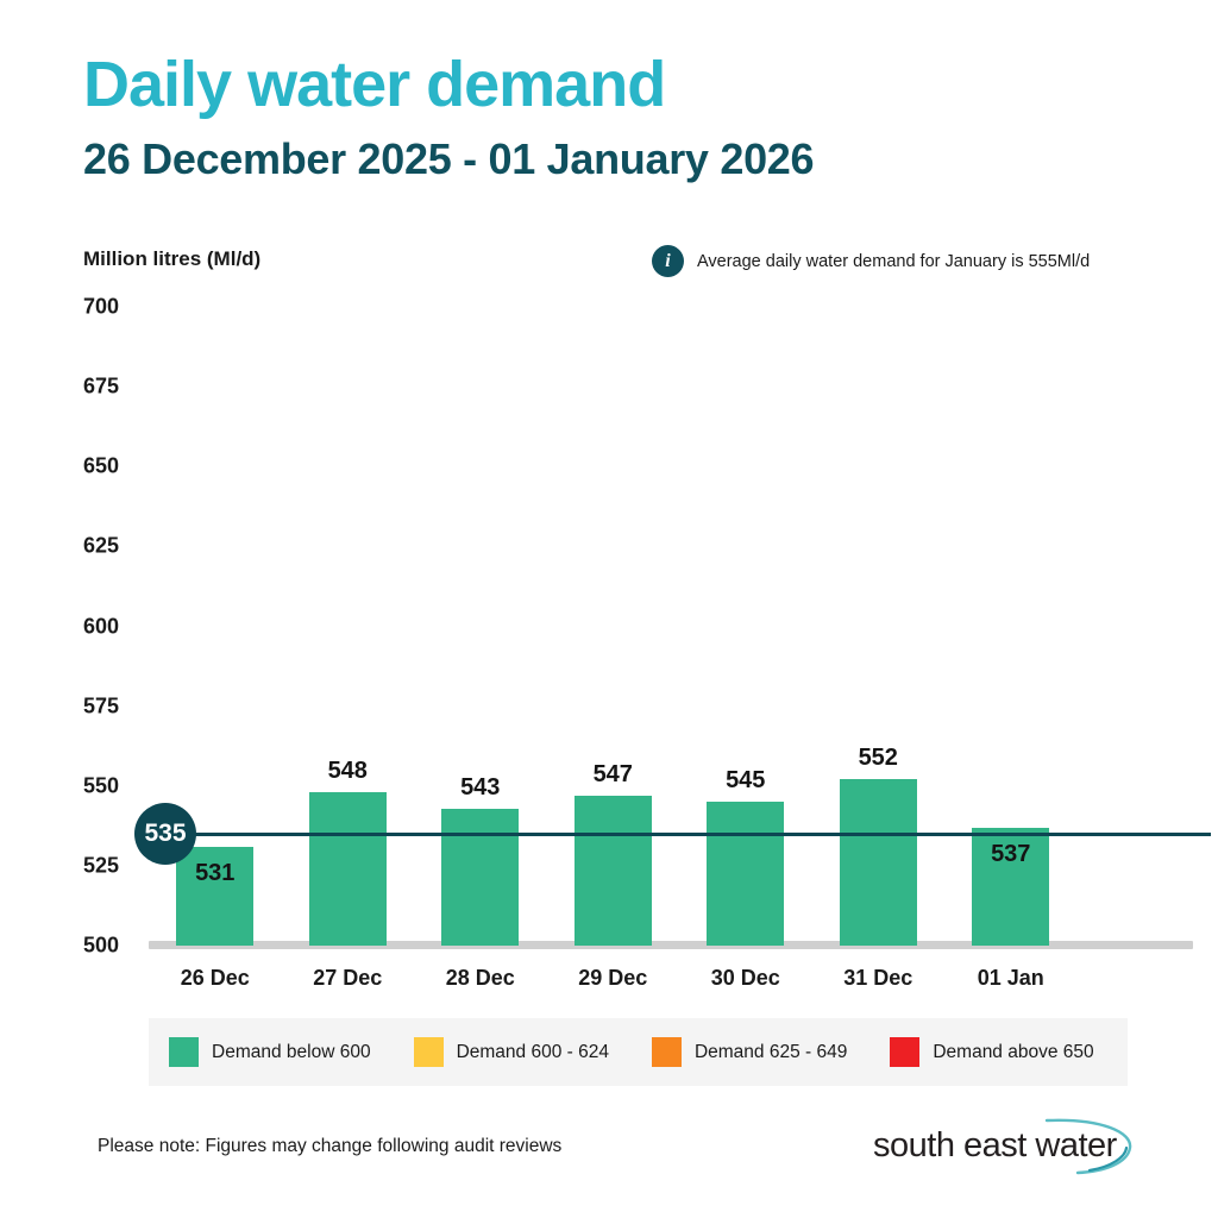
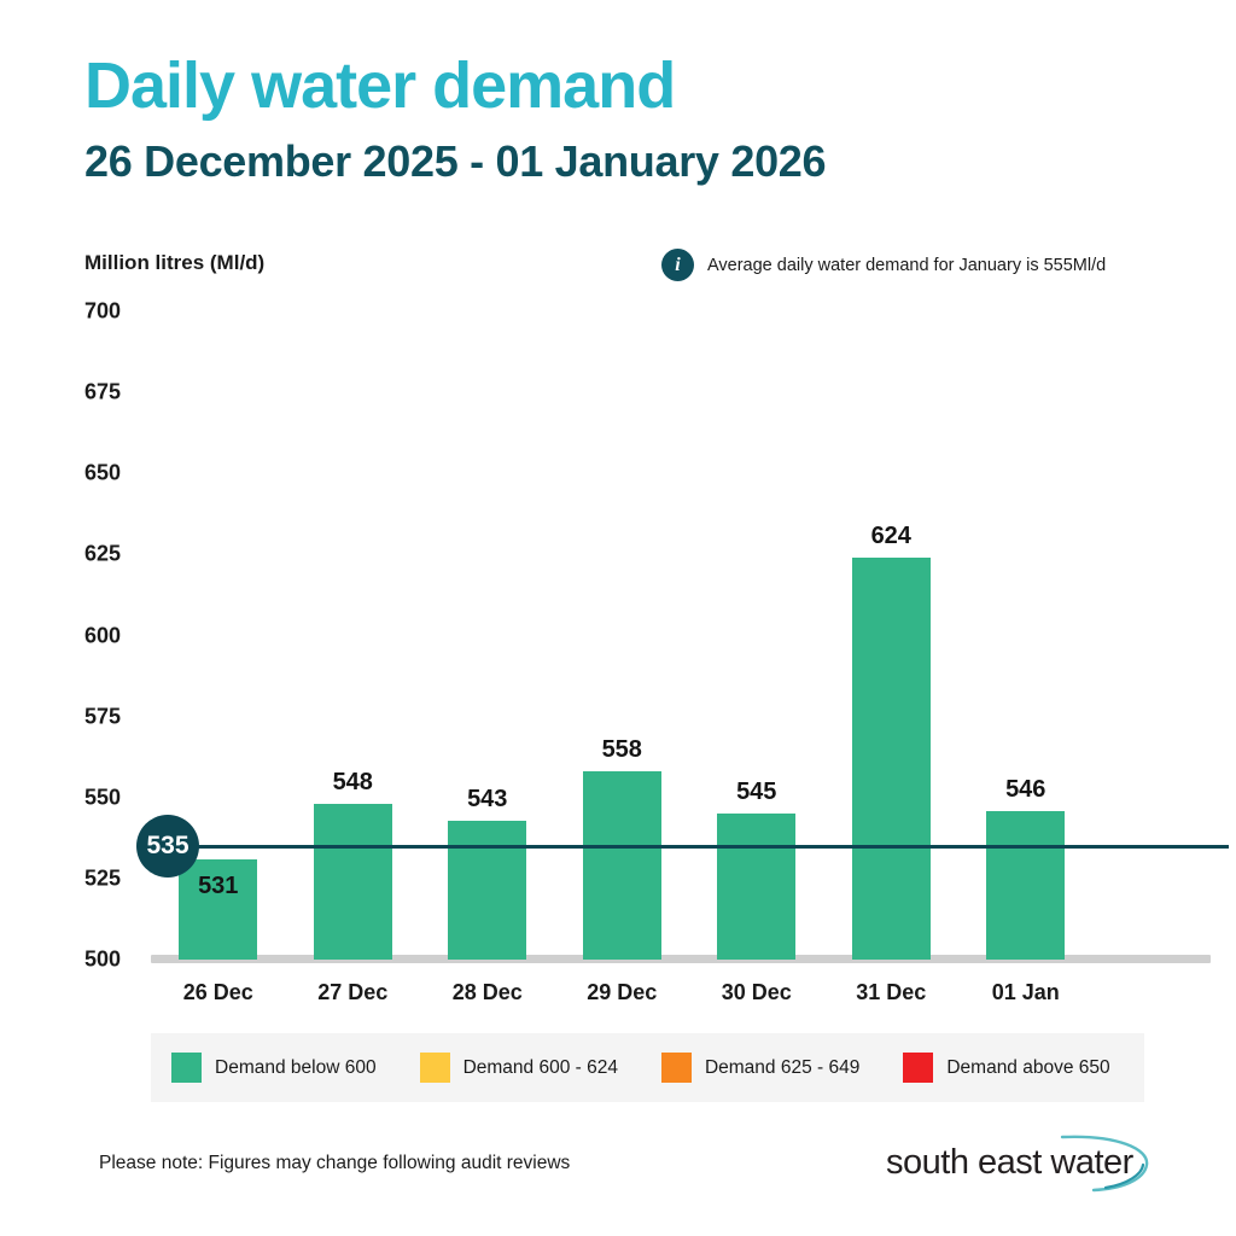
29 Dec: 547 -> 558
31 Dec: 552 -> 624
01 Jan: 537 -> 546
